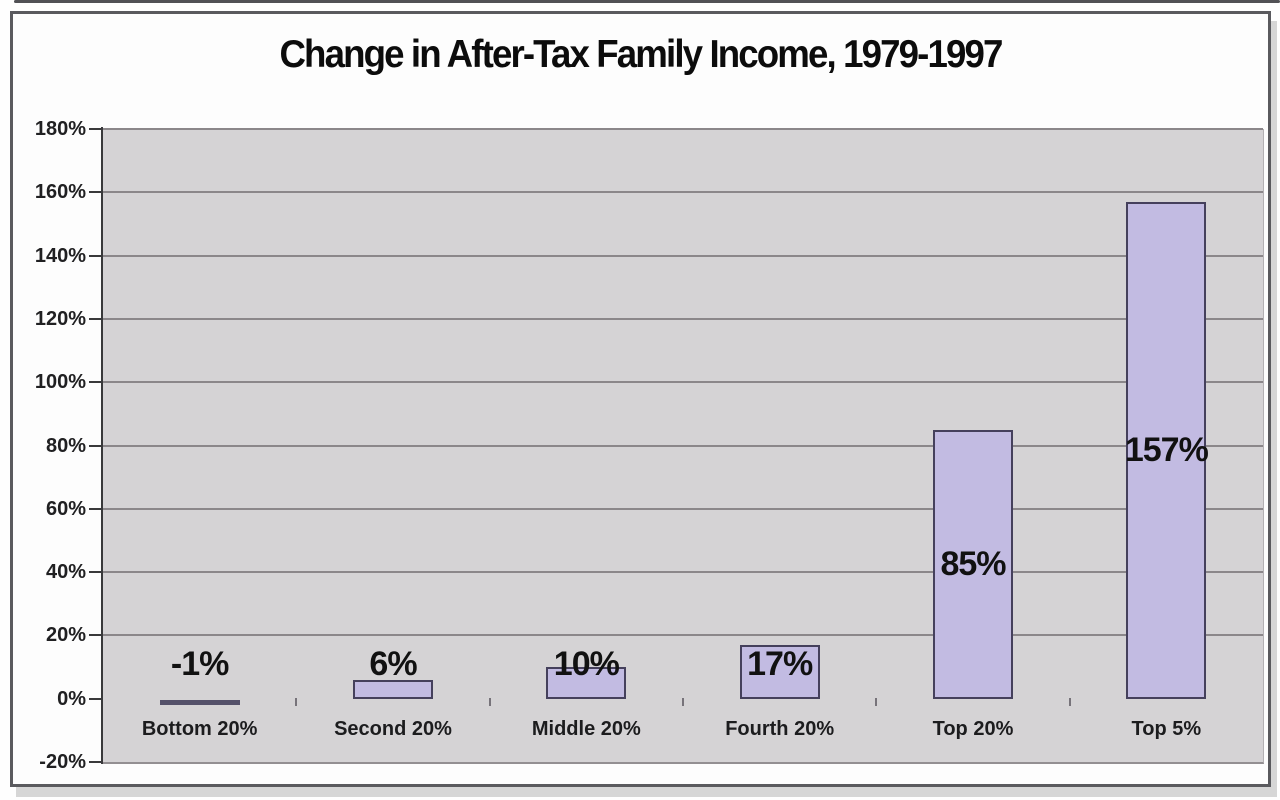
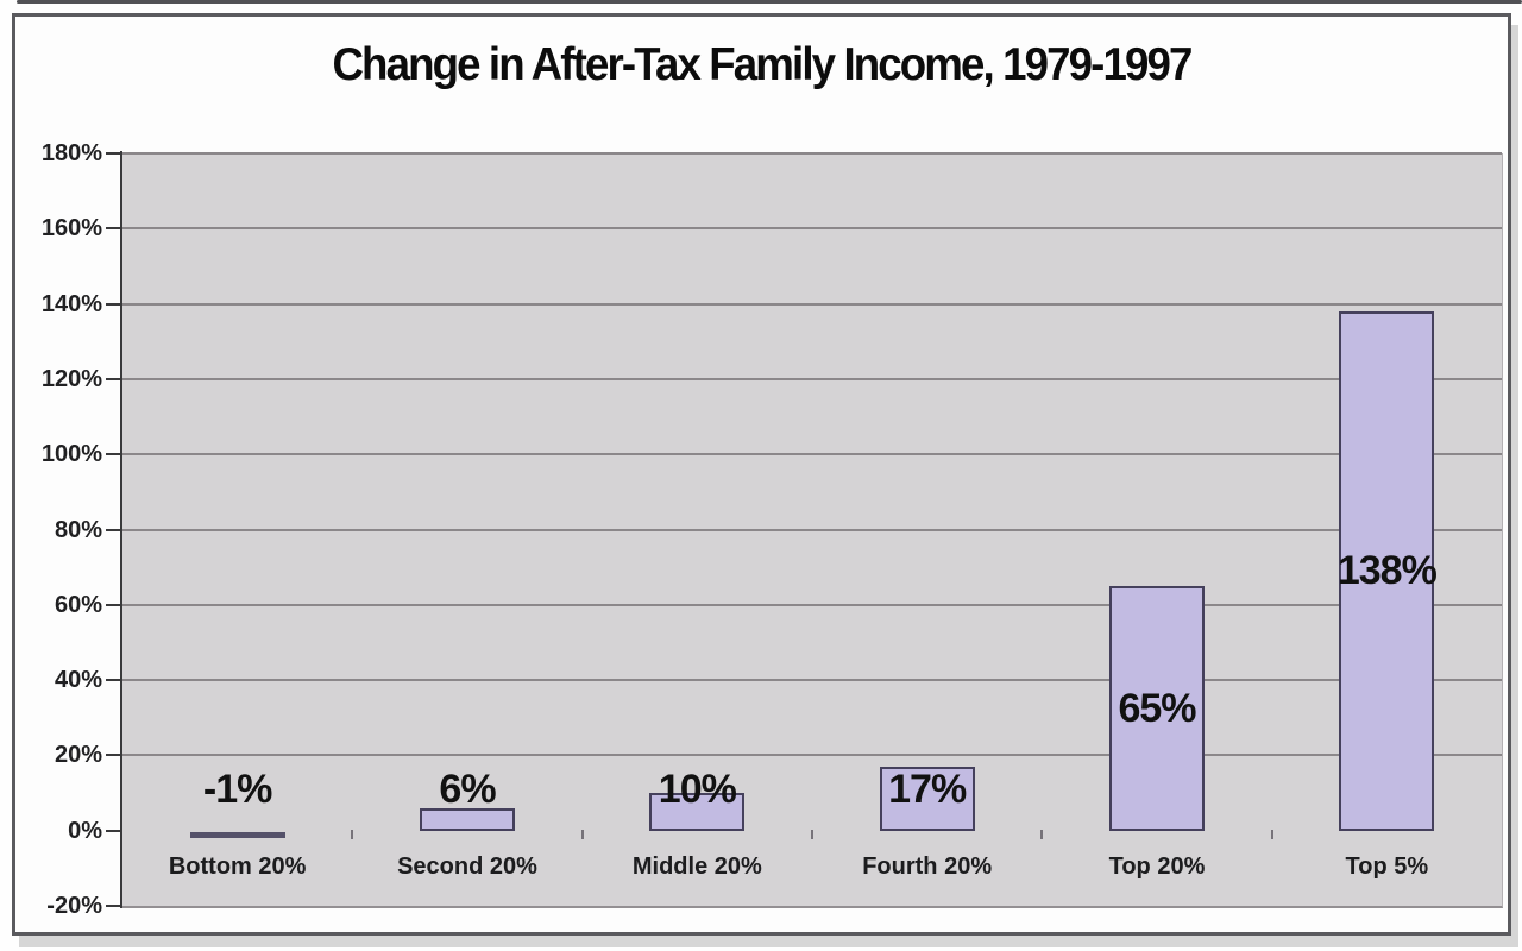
Top 20%: 85% -> 65%
Top 5%: 157% -> 138%
